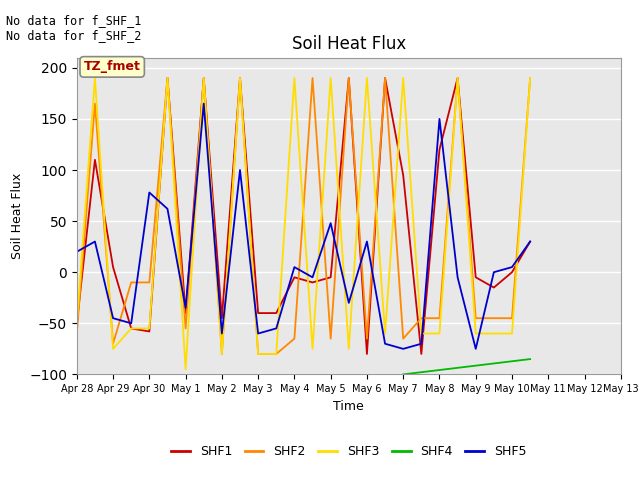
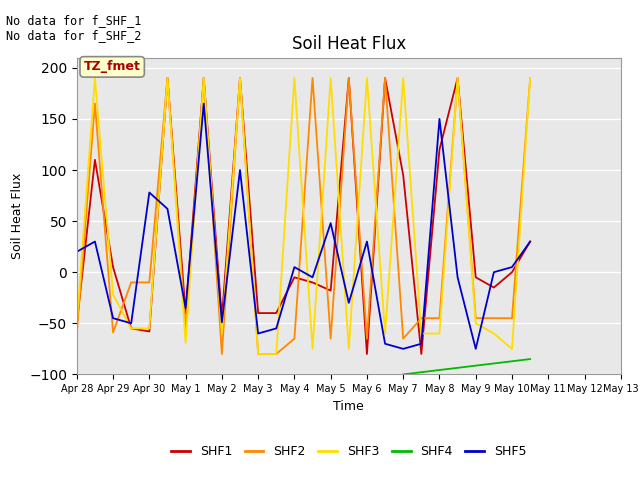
SHF2/Apr 29: -70 -> -59
SHF3/Apr 29: -75 -> -22
SHF3/May 1: -95 -> -69
SHF3/May 2: -80 -> -60
SHF5/May 2: -60 -> -49
SHF1/May 5: -5 -> -18
SHF3/May 9: -60 -> -50
SHF3/May 10: -60 -> -75
